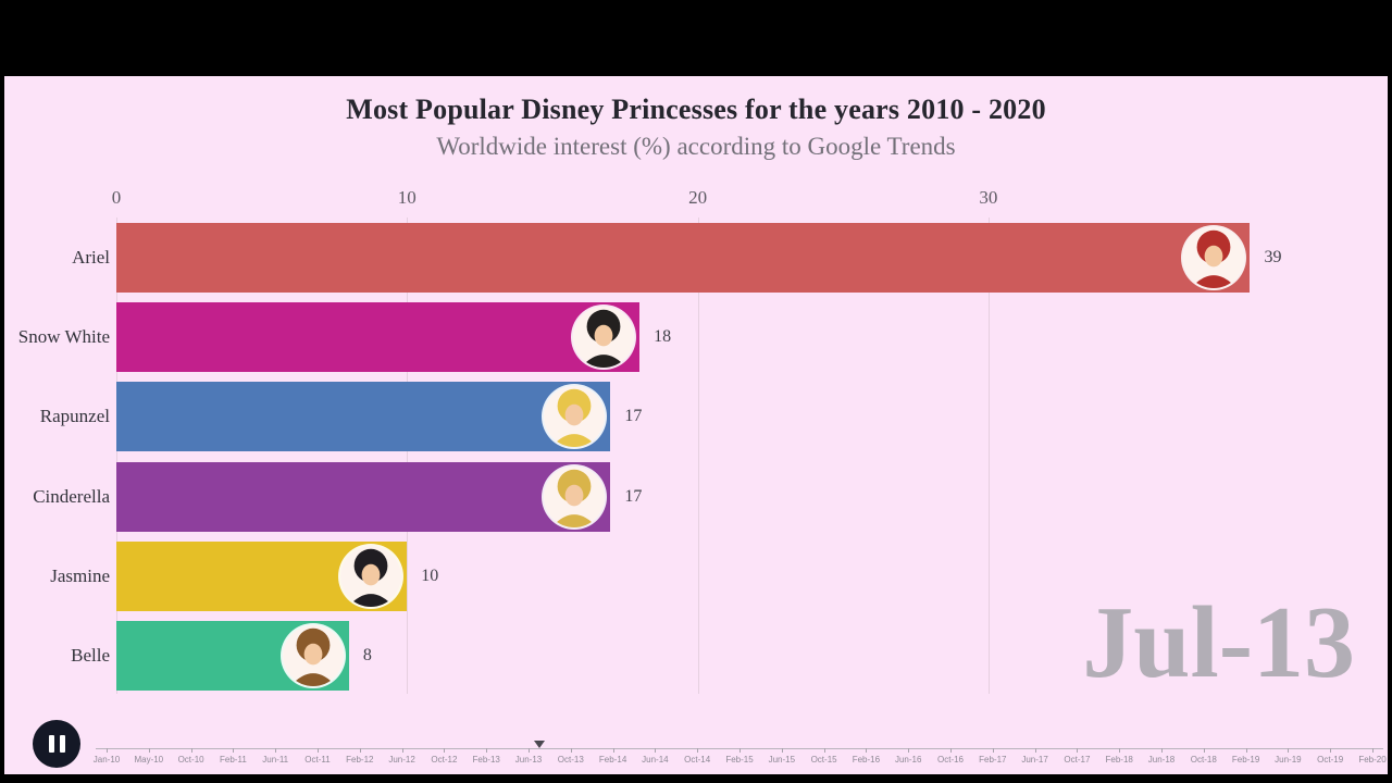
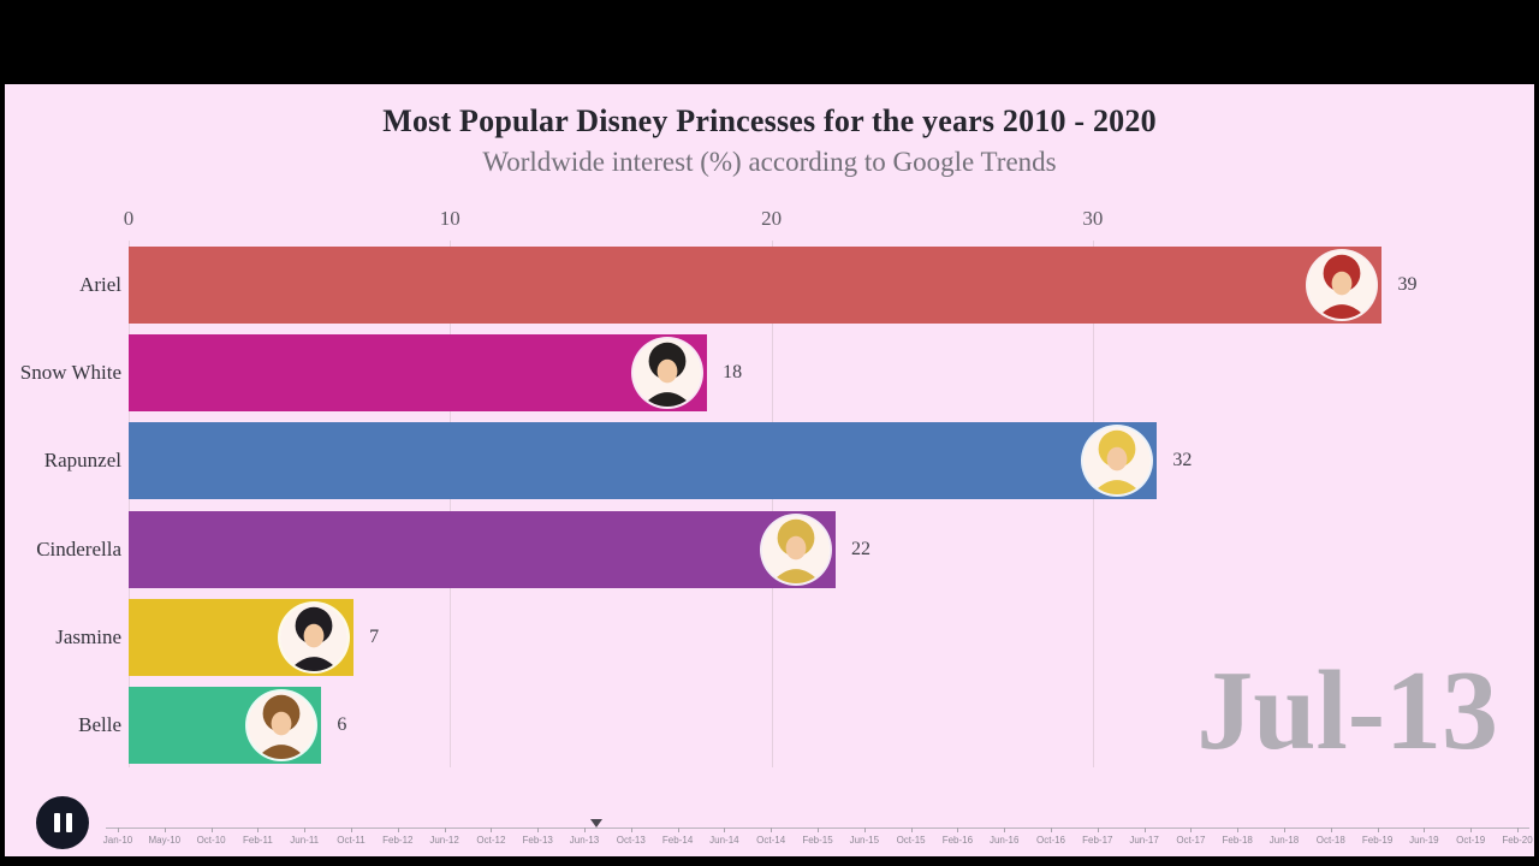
Rapunzel: 17 -> 32
Cinderella: 17 -> 22
Jasmine: 10 -> 7
Belle: 8 -> 6
